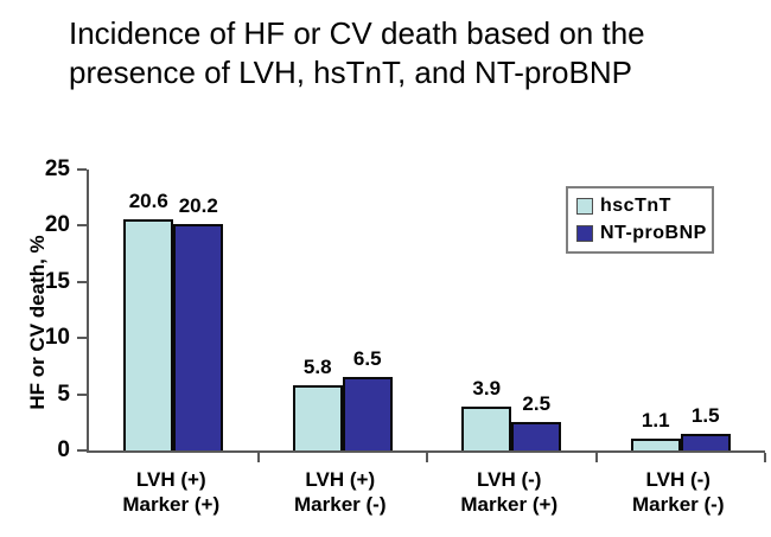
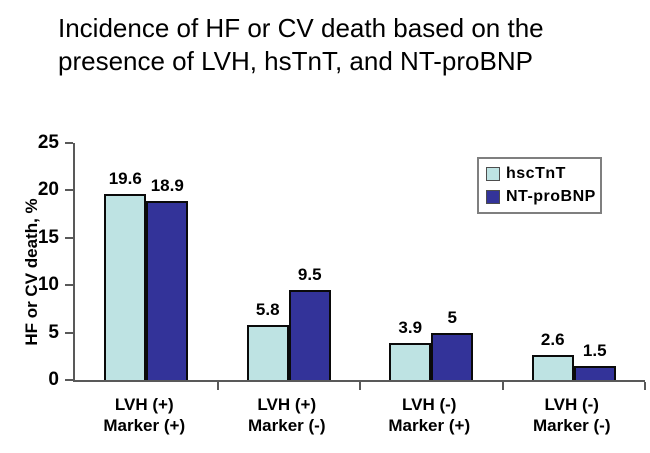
hscTnT/LVH (+) Marker (+): 20.6 -> 19.6
NT-proBNP/LVH (+) Marker (+): 20.2 -> 18.9
NT-proBNP/LVH (+) Marker (-): 6.5 -> 9.5
NT-proBNP/LVH (-) Marker (+): 2.5 -> 5
hscTnT/LVH (-) Marker (-): 1.1 -> 2.6
